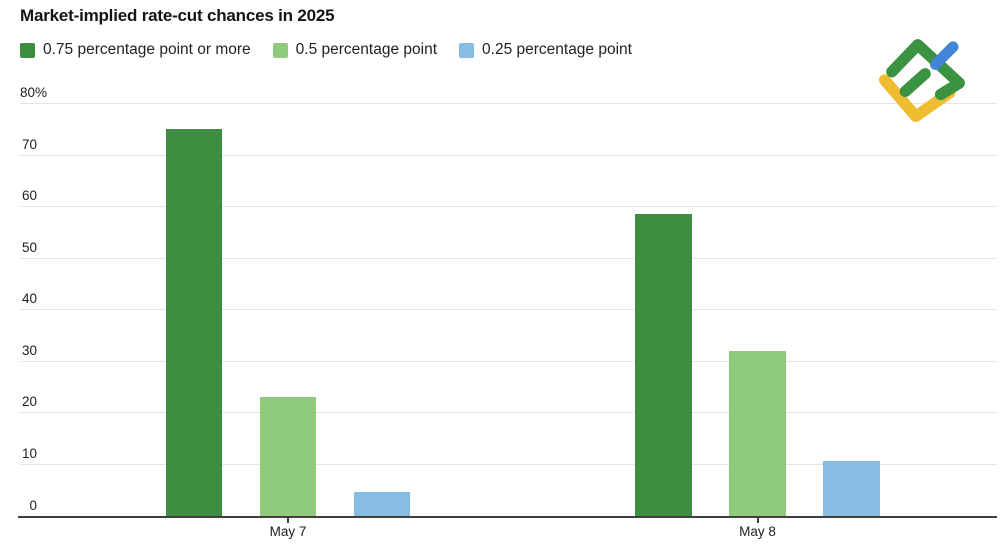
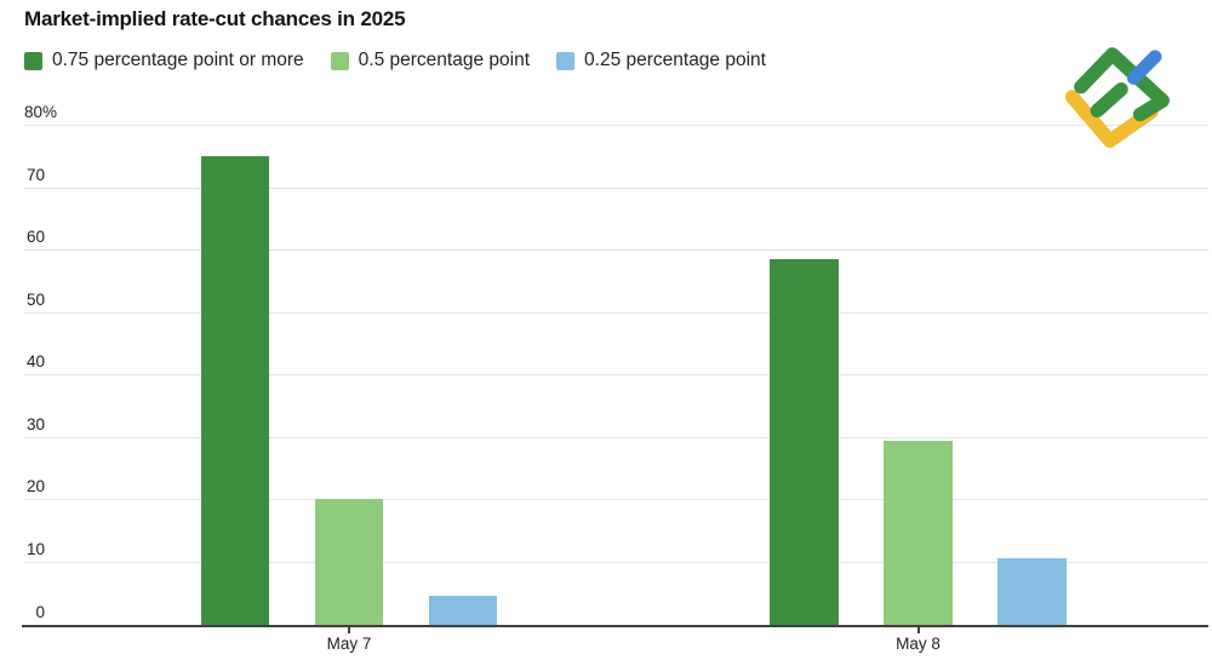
0.5 percentage point/May 7: 23% -> 20%
0.5 percentage point/May 8: 32% -> 29%
